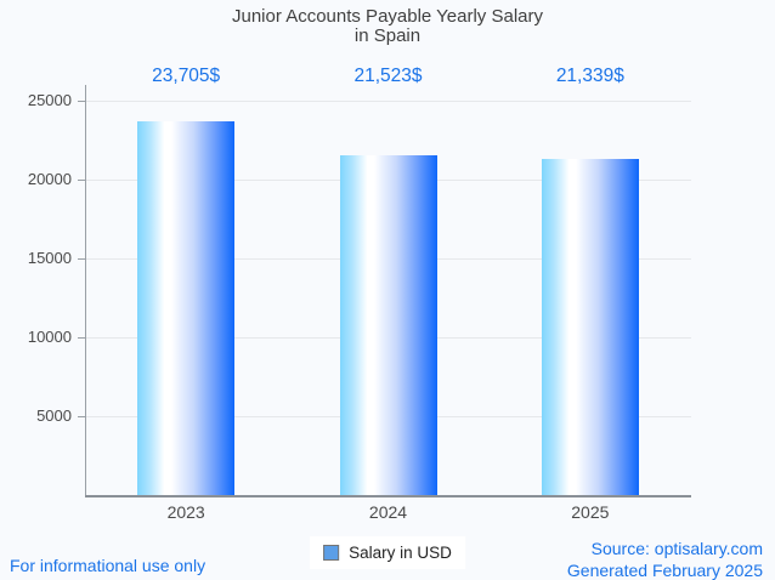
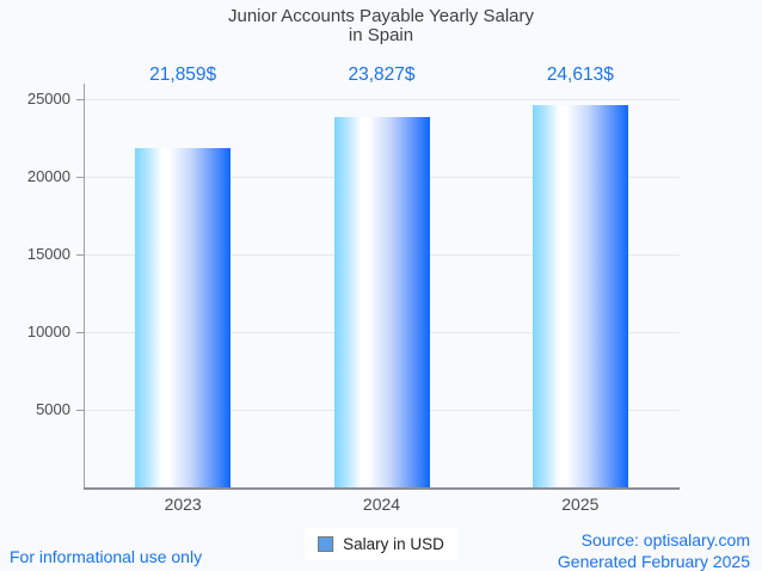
2023: 23,705 -> 21,859
2024: 21,523 -> 23,827
2025: 21,339 -> 24,613
